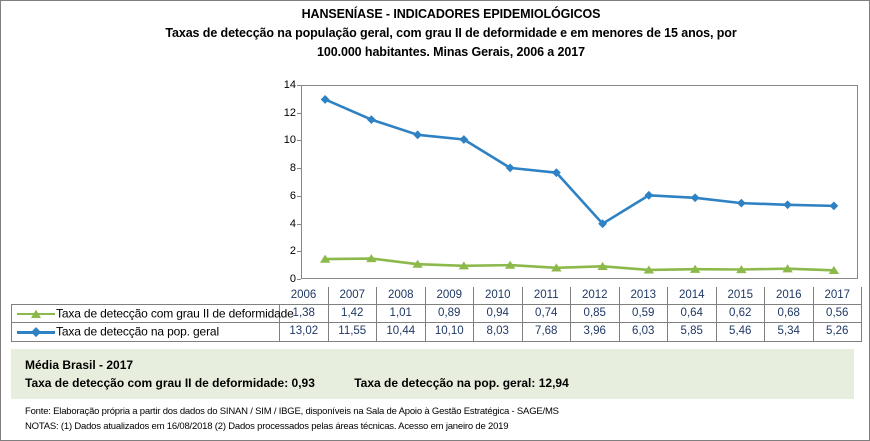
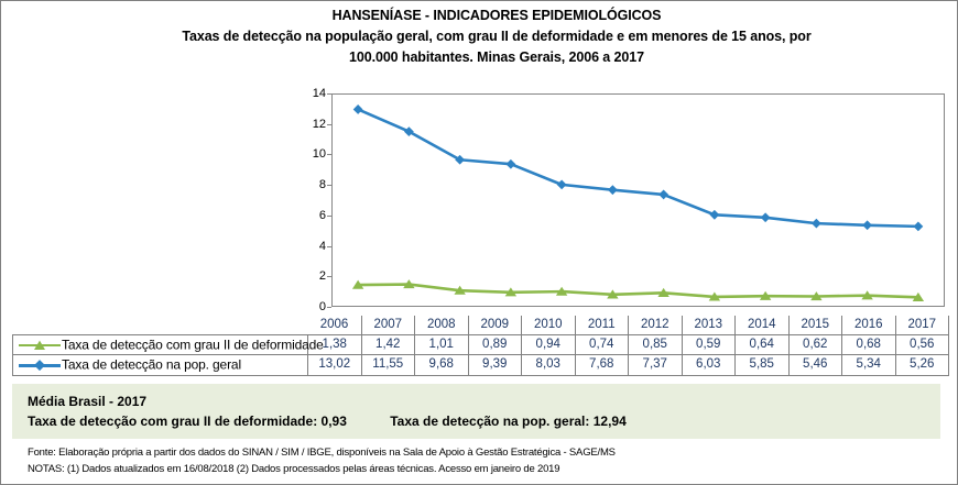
Taxa de detecção na pop. geral/2008: 10,44 -> 9,68
Taxa de detecção na pop. geral/2009: 10,10 -> 9,39
Taxa de detecção na pop. geral/2012: 3,96 -> 7,37
